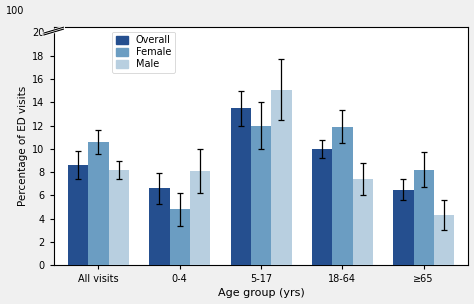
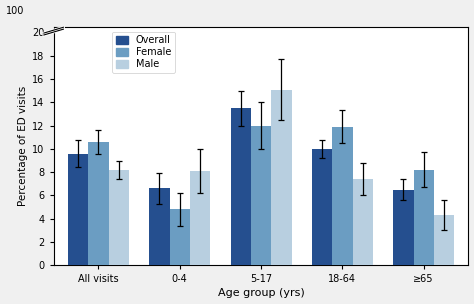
Overall/All visits: 8.6 -> 9.6
